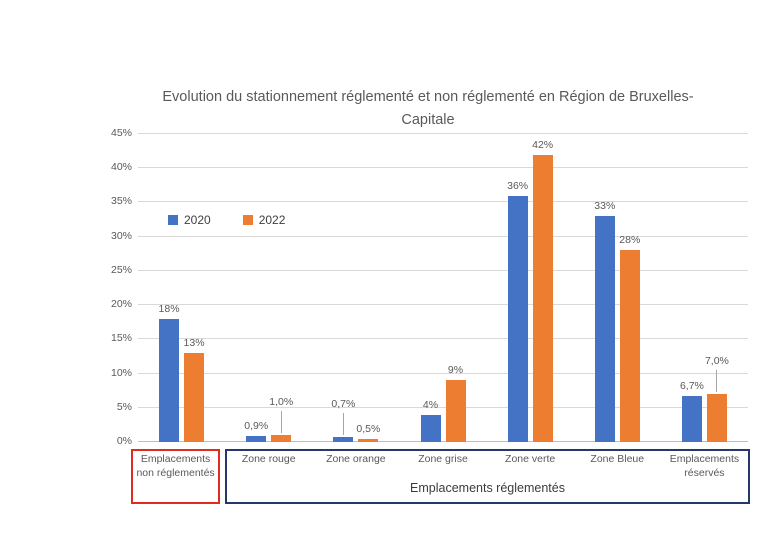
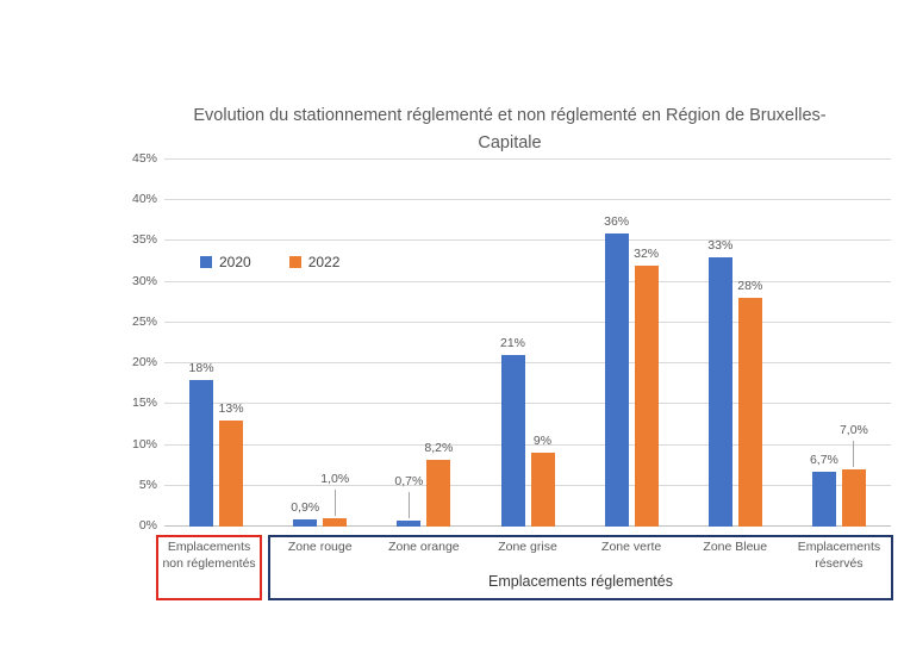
2022/Zone orange: 0,5% -> 8,2%
2020/Zone grise: 4% -> 21%
2022/Zone verte: 42% -> 32%
